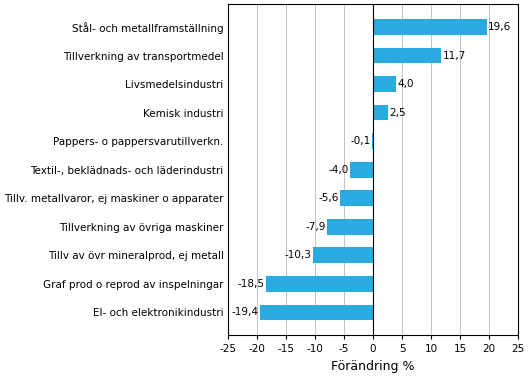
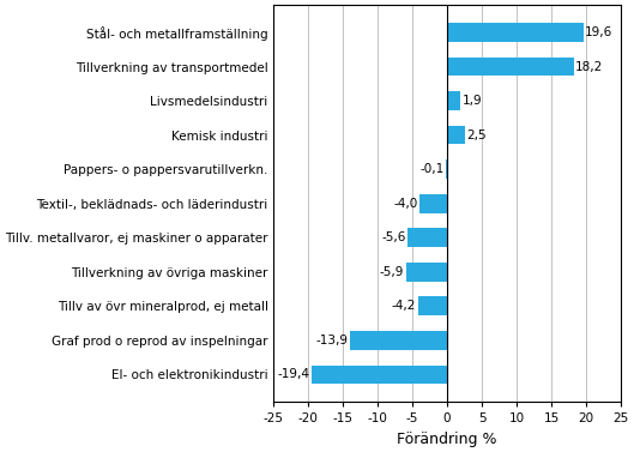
Tillverkning av transportmedel: 11,7 -> 18,2
Livsmedelsindustri: 4,0 -> 1,9
Tillverkning av övriga maskiner: -7,9 -> -5,9
Tillv av övr mineralprod, ej metall: -10,3 -> -4,2
Graf prod o reprod av inspelningar: -18,5 -> -13,9
